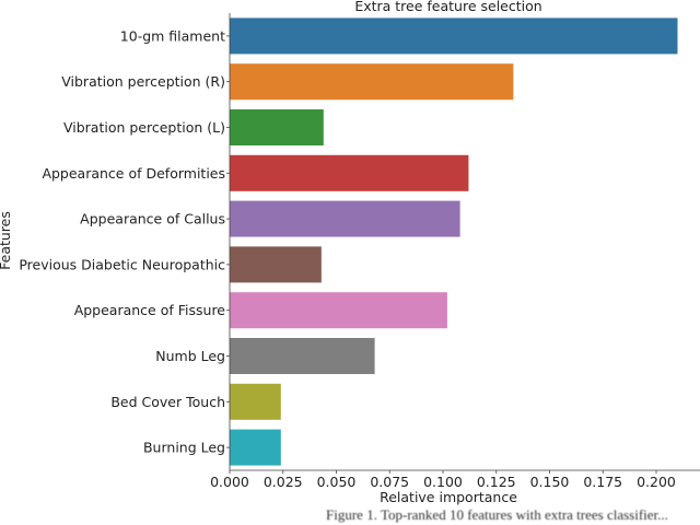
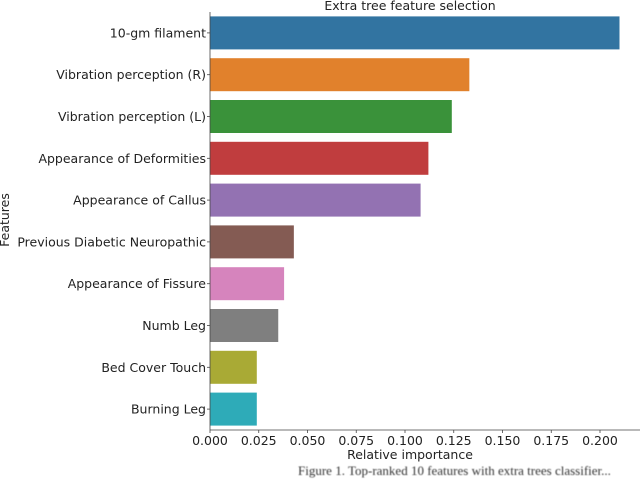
Vibration perception (L): 0.044 -> 0.124
Appearance of Fissure: 0.102 -> 0.038
Numb Leg: 0.068 -> 0.035
